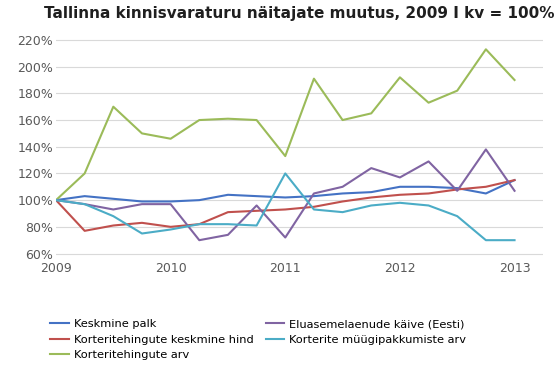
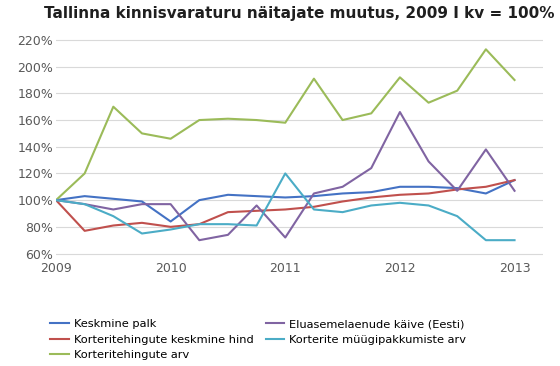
Keskmine palk/2010: 99% -> 84%
Korteritehingute arv/2011: 133% -> 158%
Eluasemelaenude käive (Eesti)/2012: 117% -> 166%
